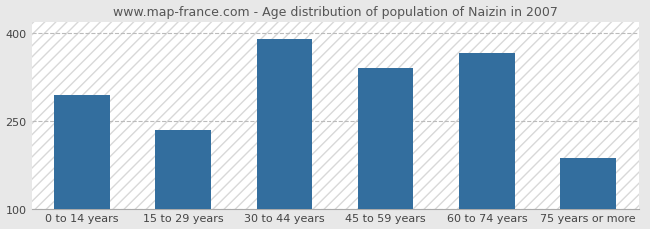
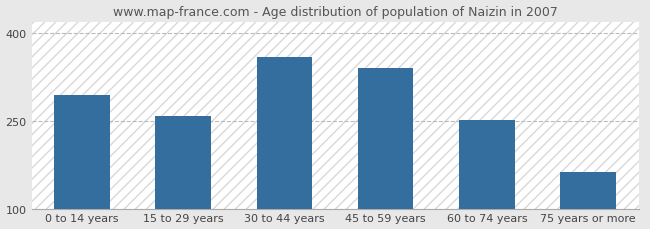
15 to 29 years: 234 -> 258
30 to 44 years: 390 -> 360
60 to 74 years: 366 -> 252
75 years or more: 186 -> 162
